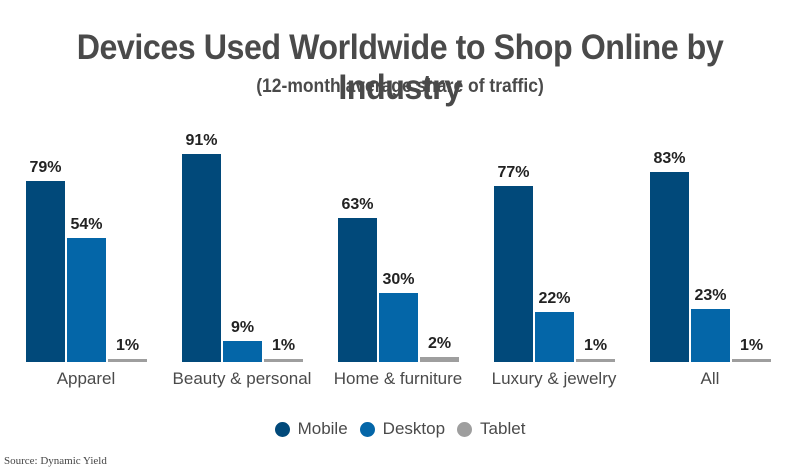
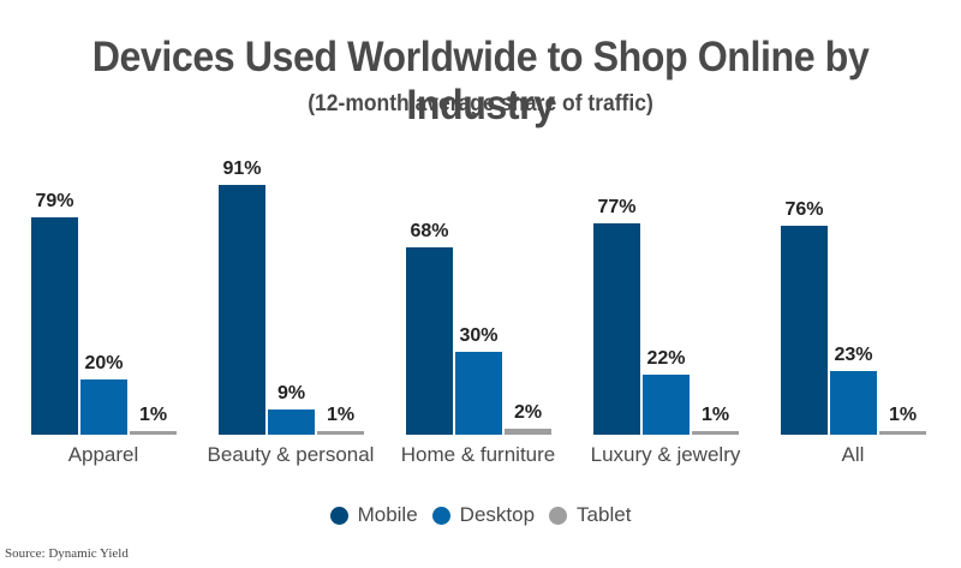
Desktop/Apparel: 54% -> 20%
Mobile/Home & furniture: 63% -> 68%
Mobile/All: 83% -> 76%
